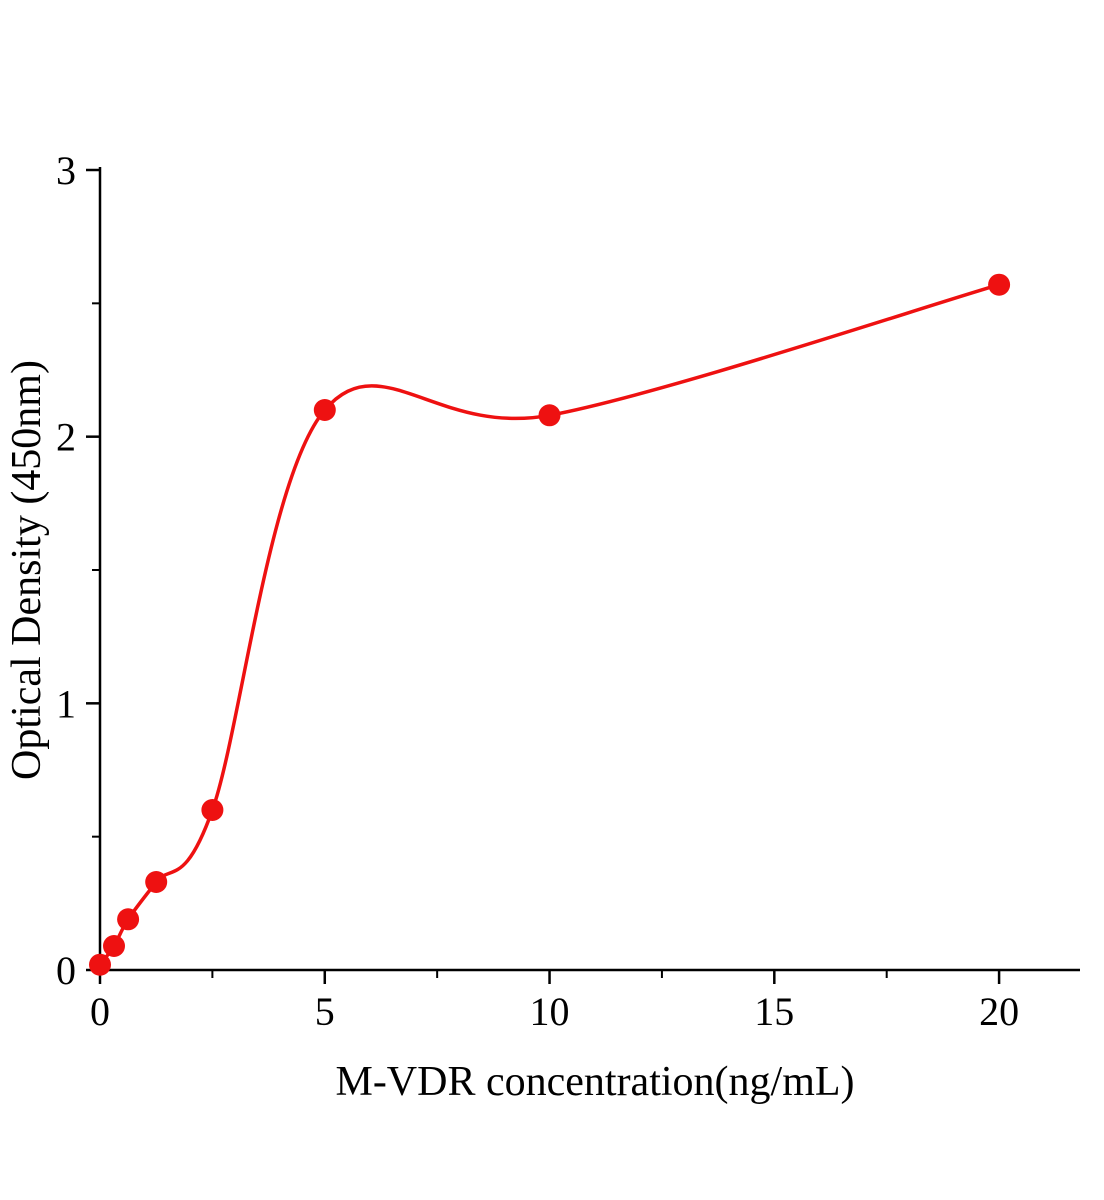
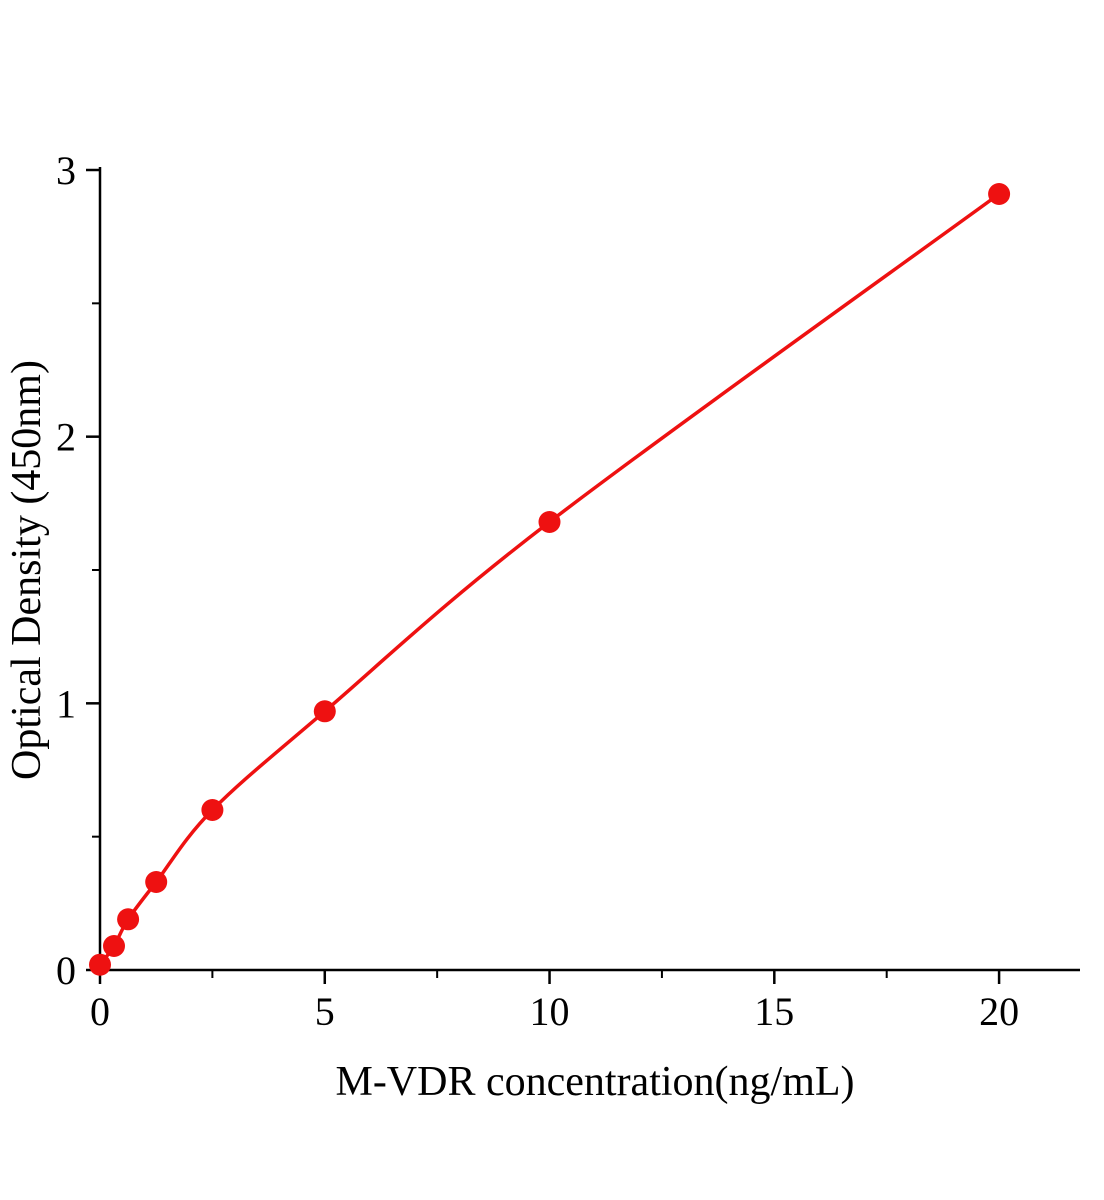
5: 2.10 -> 0.97
10: 2.08 -> 1.68
20: 2.57 -> 2.91
